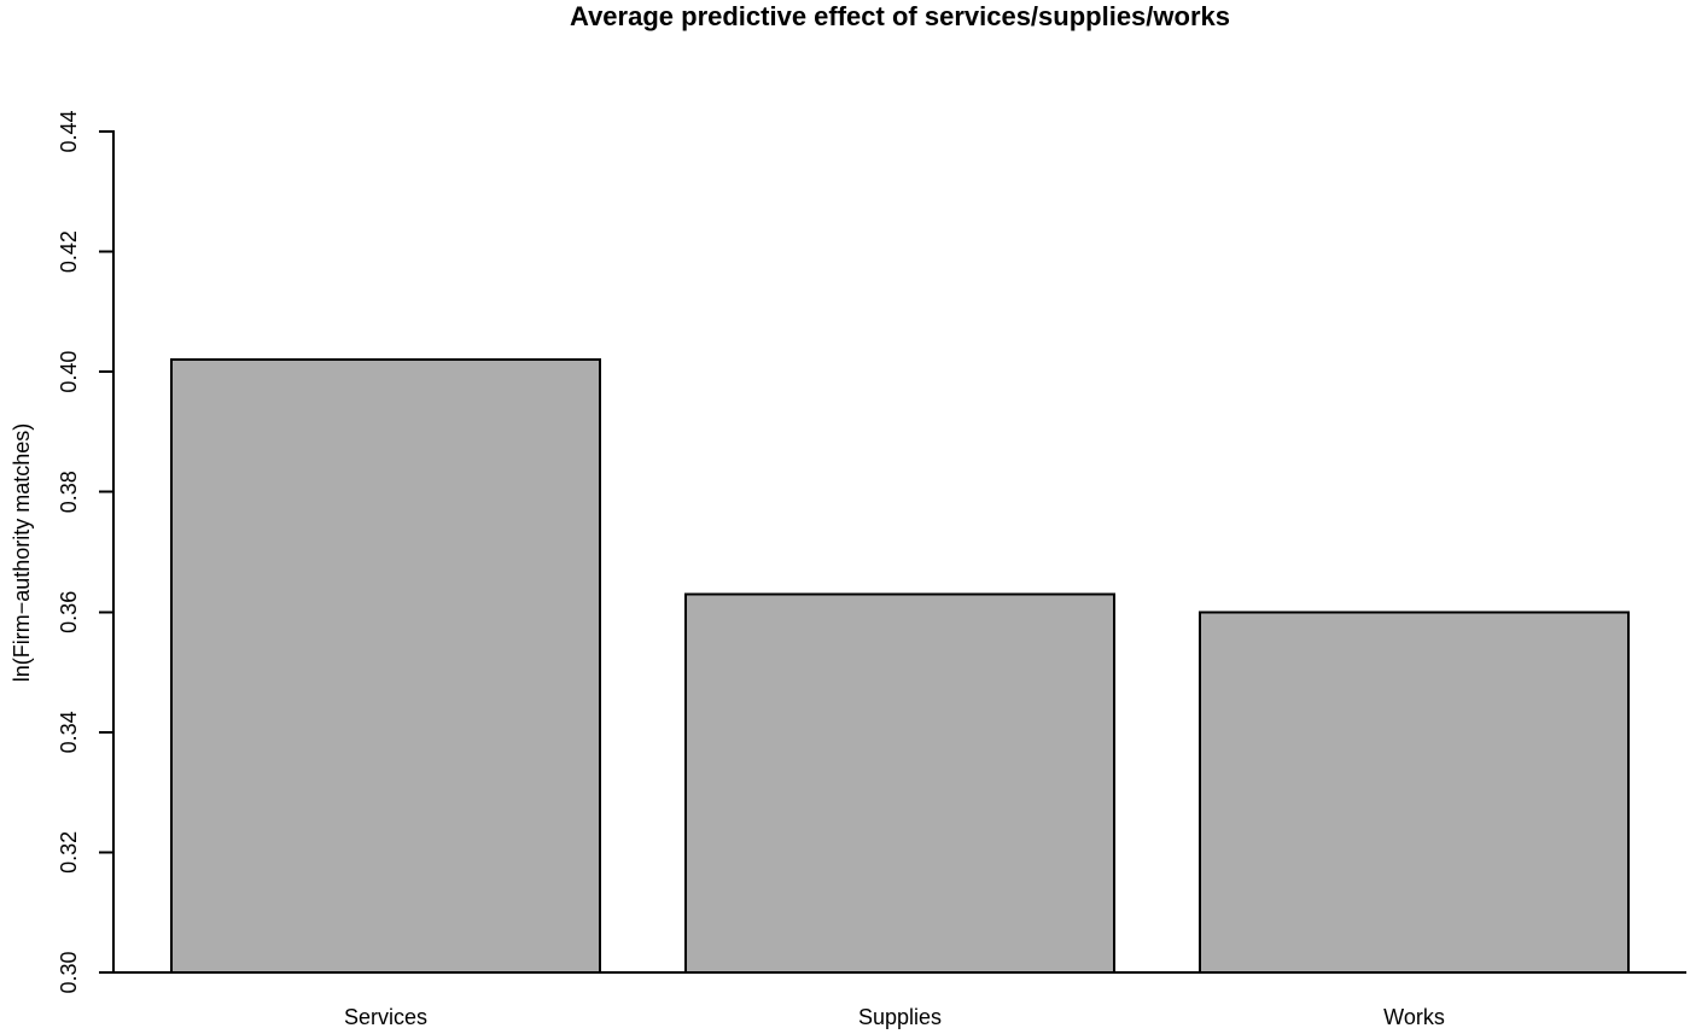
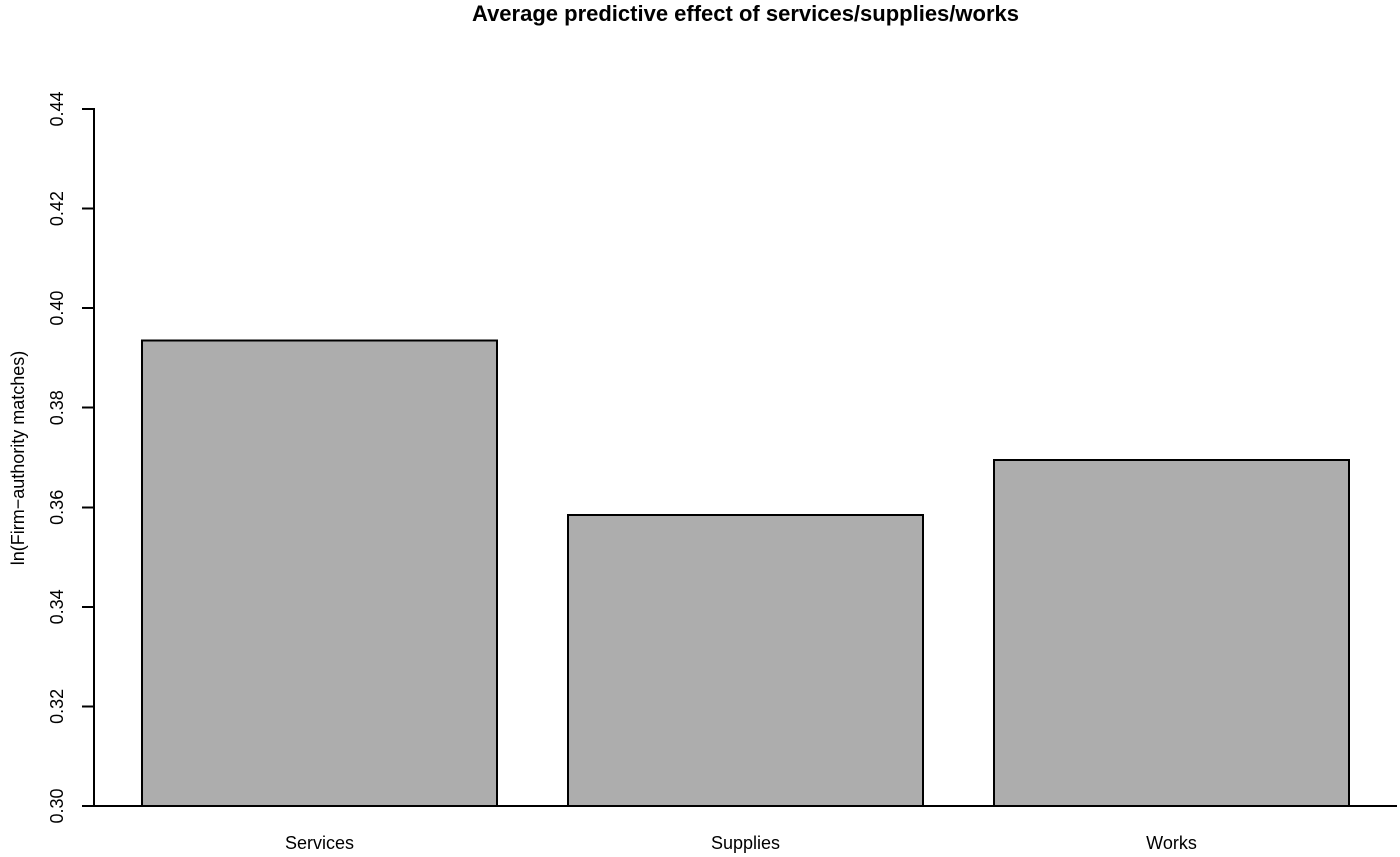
Services: 0.402 -> 0.394
Supplies: 0.363 -> 0.358
Works: 0.360 -> 0.369
